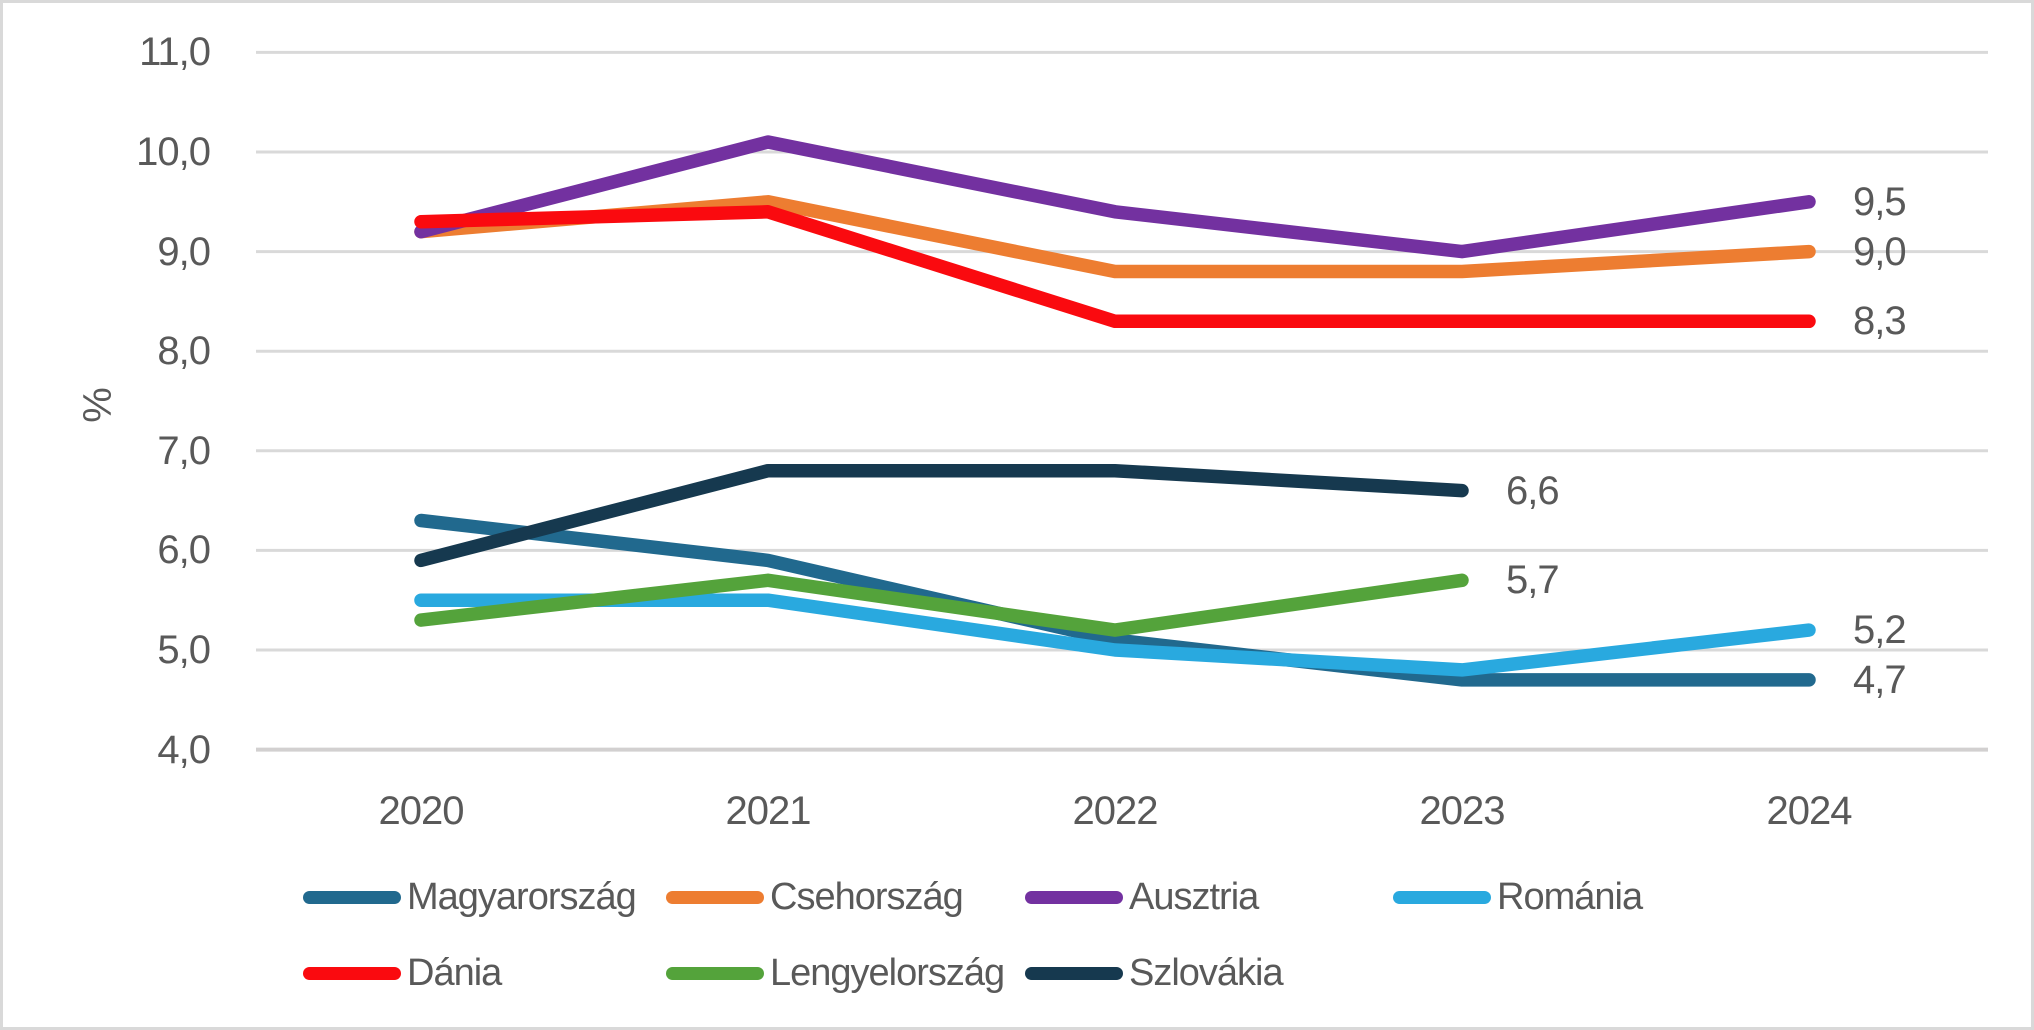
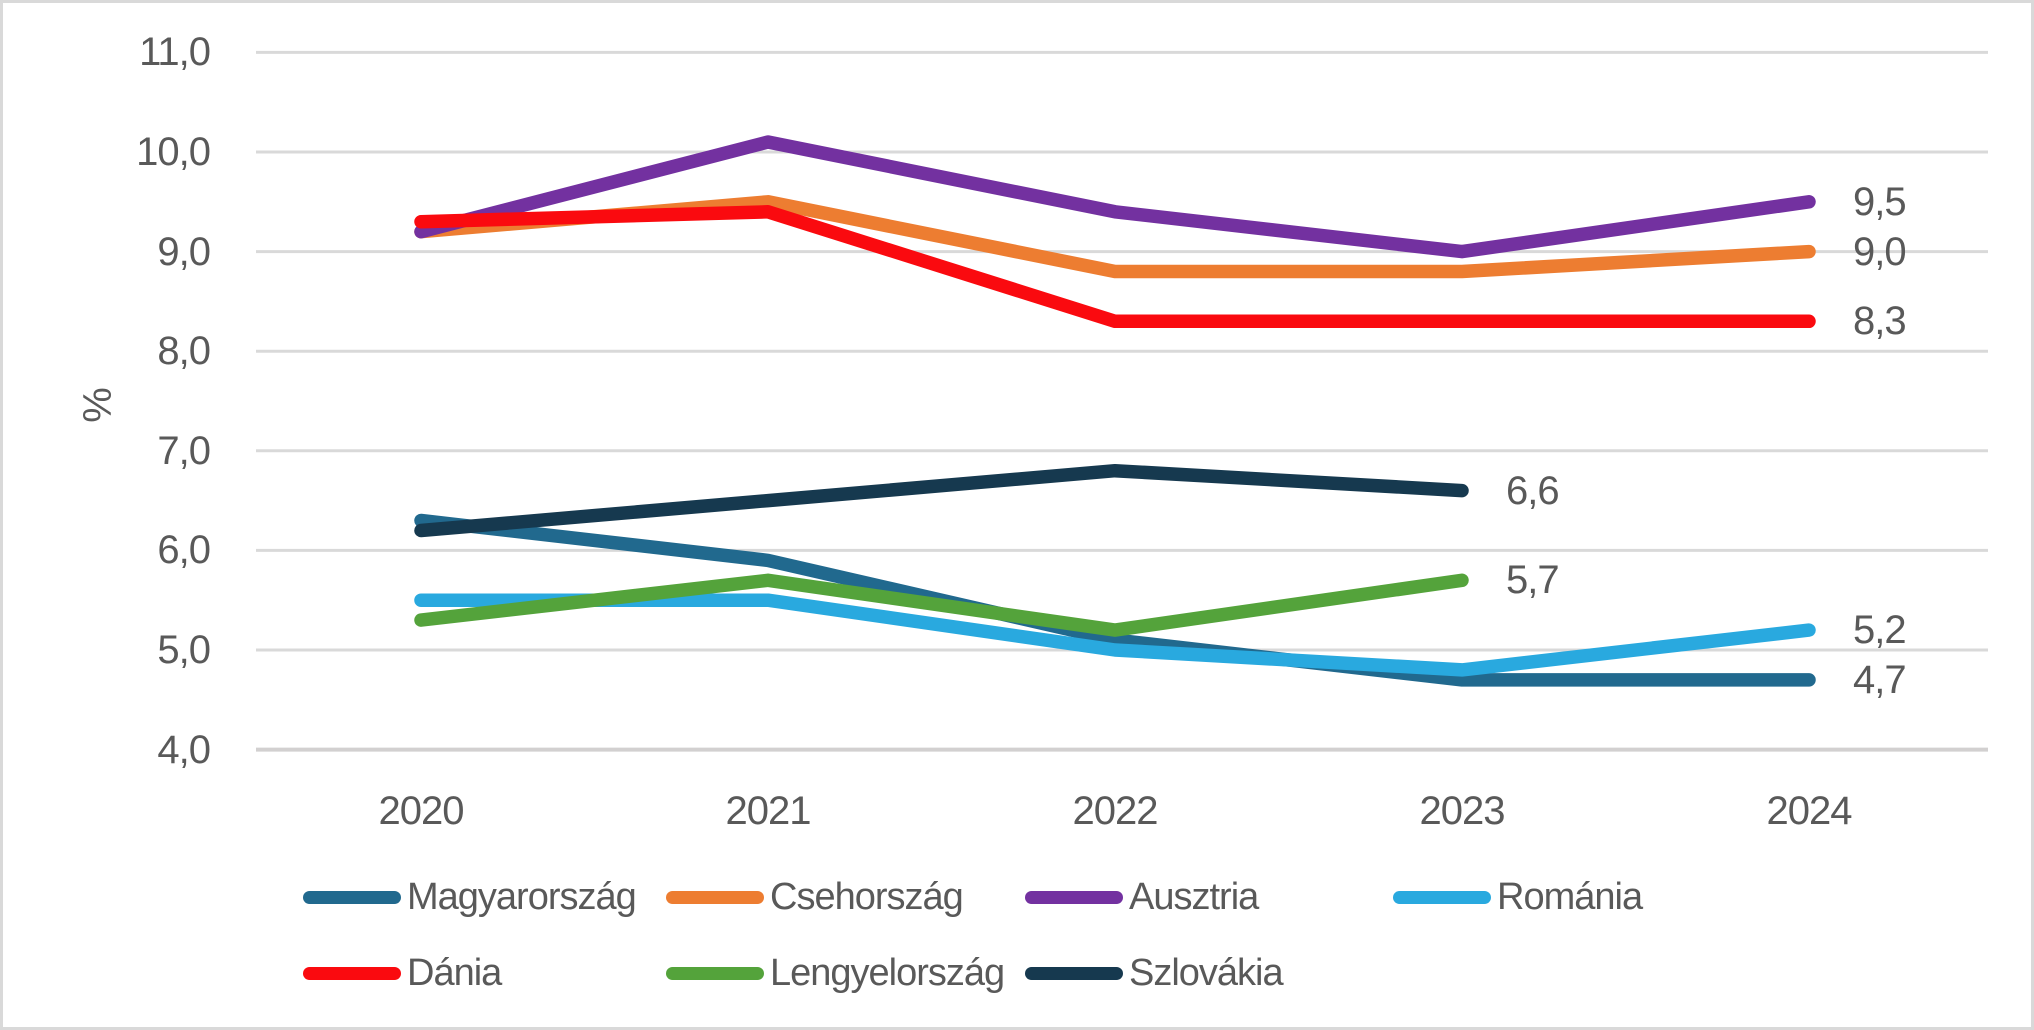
Szlovákia/2020: 5,9 -> 6,2
Szlovákia/2021: 6,8 -> 6,5
